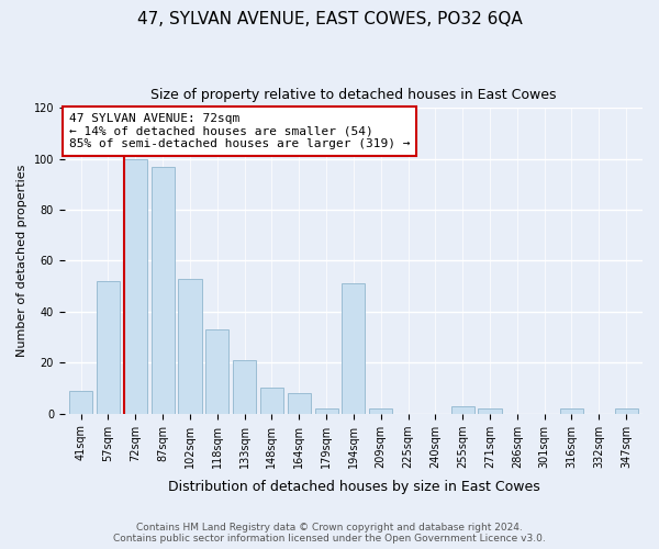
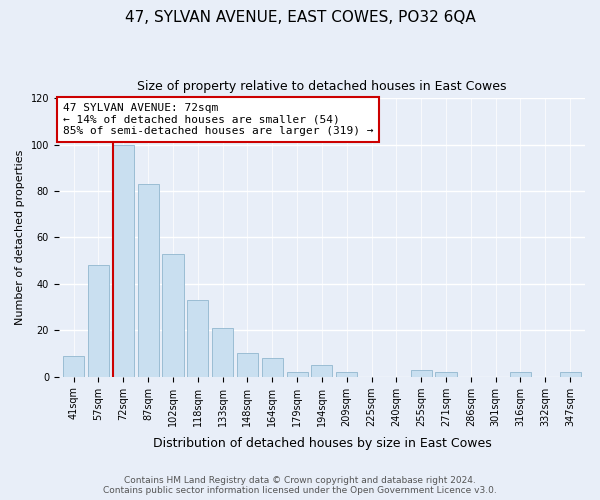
57sqm: 52 -> 48
87sqm: 97 -> 83
194sqm: 51 -> 5
